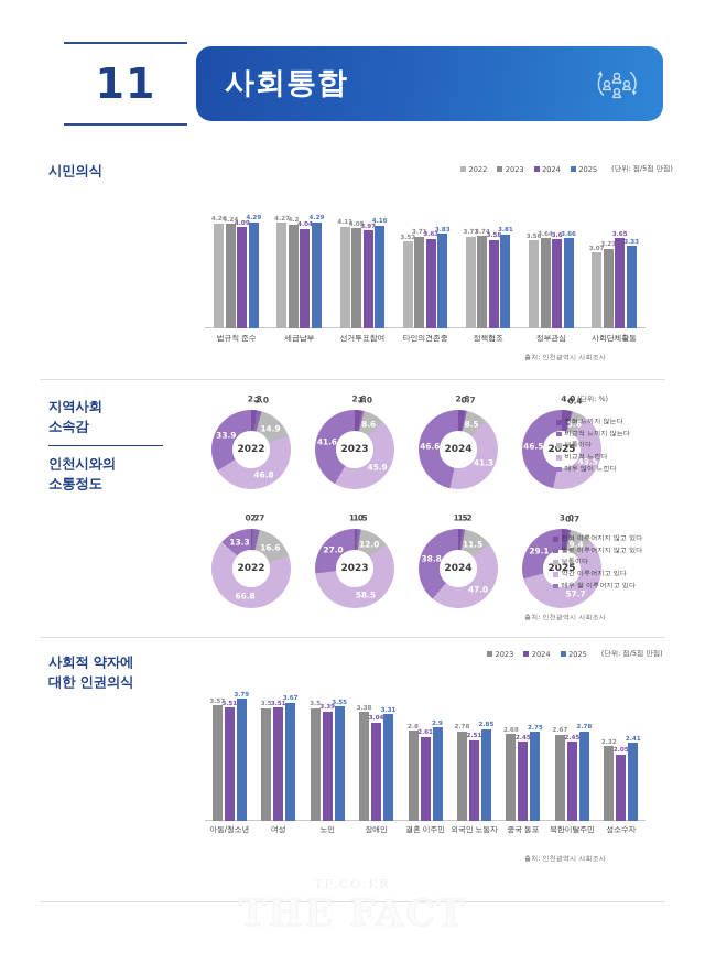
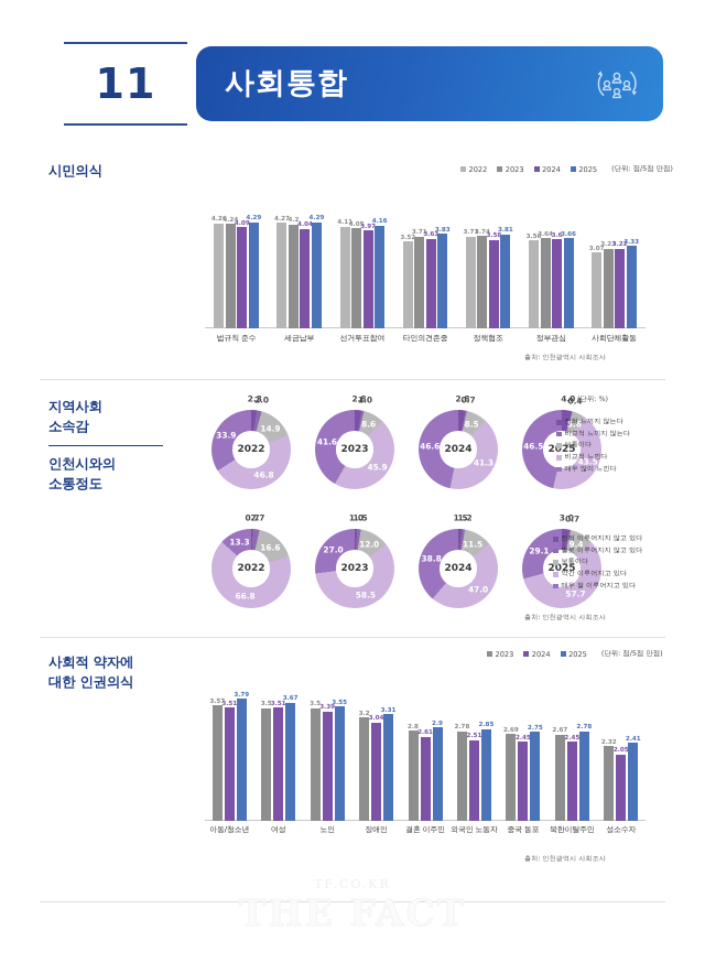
시민의식/2024/사회단체활동: 3.65 -> 3.22
사회적 약자에 대한 인권의식/2023/장애인: 3.38 -> 3.2
